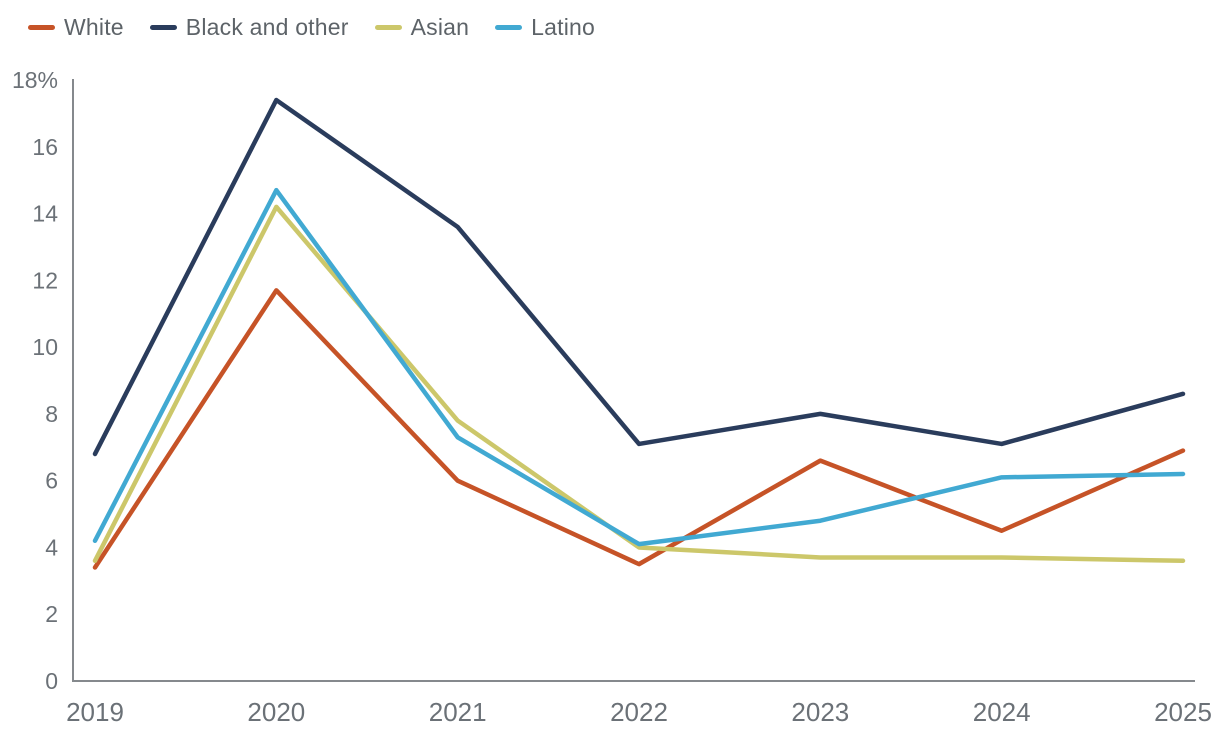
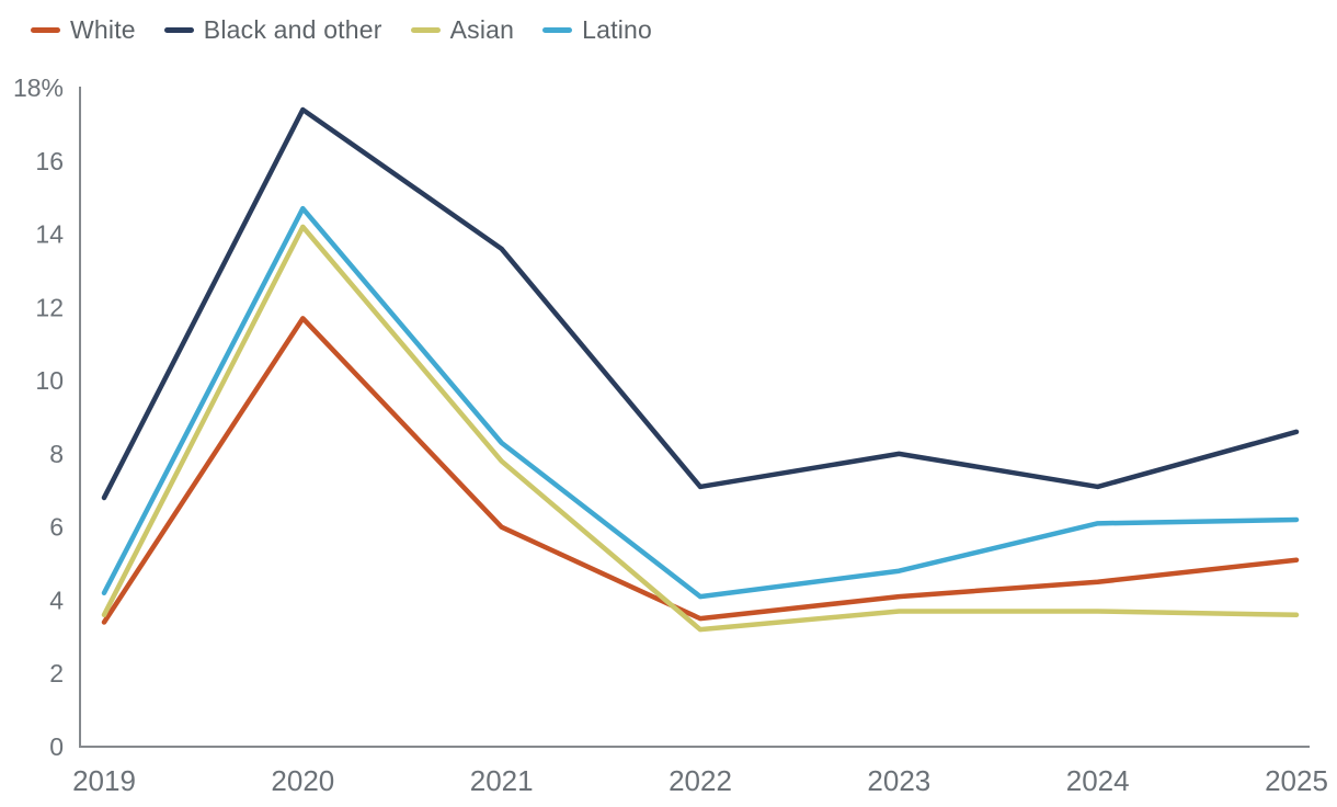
Latino/2021: 7.3% -> 8.3%
Asian/2022: 4.0% -> 3.2%
White/2023: 6.6% -> 4.1%
White/2025: 6.9% -> 5.1%
